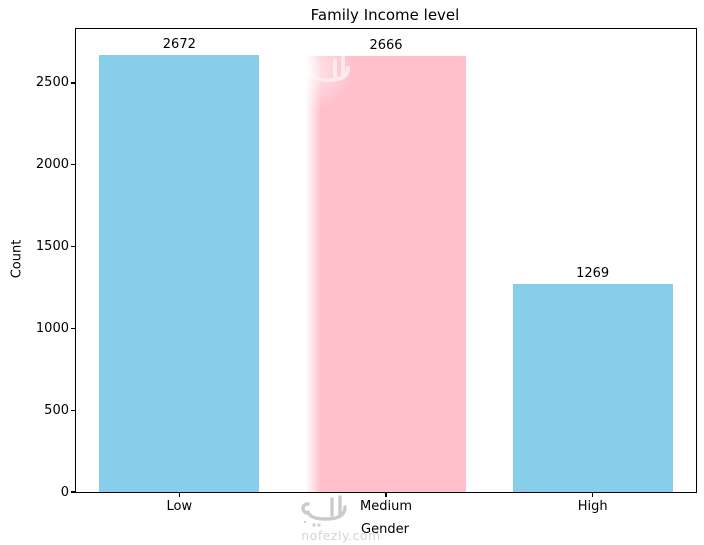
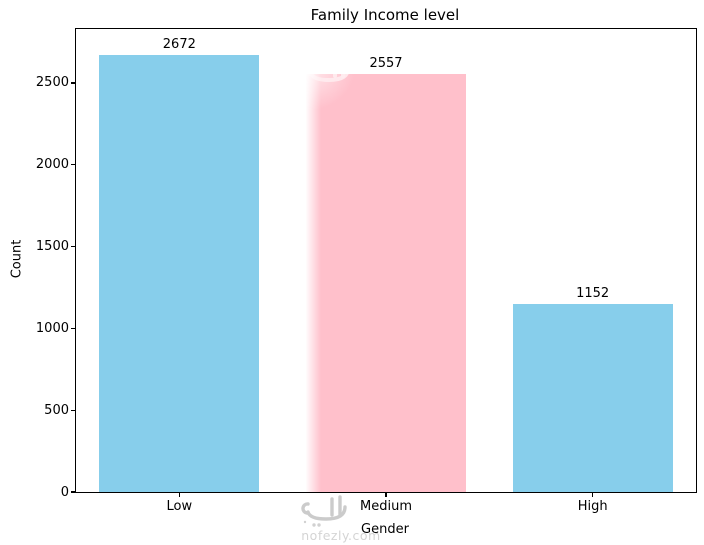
Medium: 2666 -> 2557
High: 1269 -> 1152
